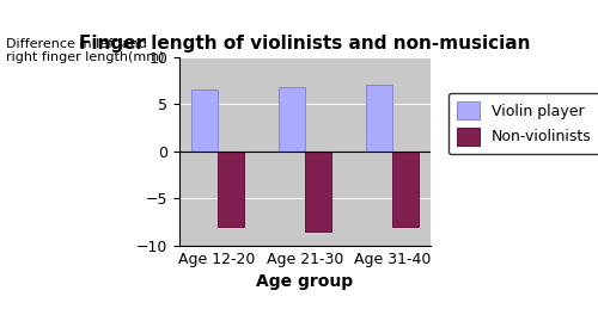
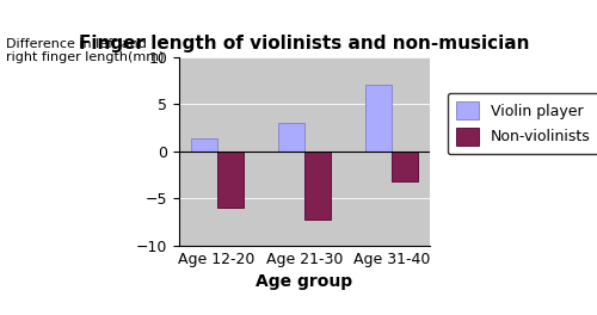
Violin player/Age 12-20: 6.5 -> 1.4
Non-violinists/Age 12-20: -8.0 -> -6.0
Violin player/Age 21-30: 6.8 -> 3.0
Non-violinists/Age 21-30: -8.5 -> -7.2
Non-violinists/Age 31-40: -8.0 -> -3.2
